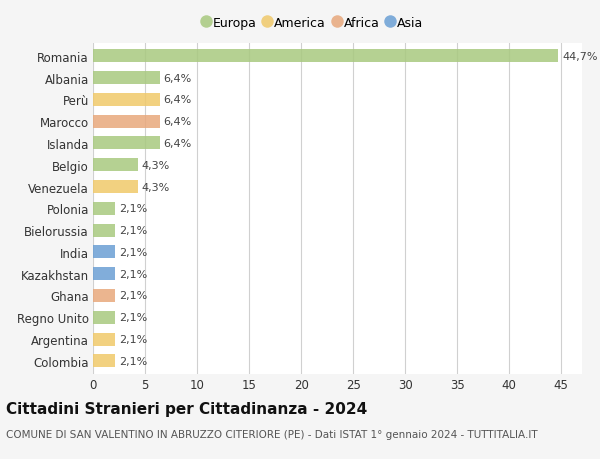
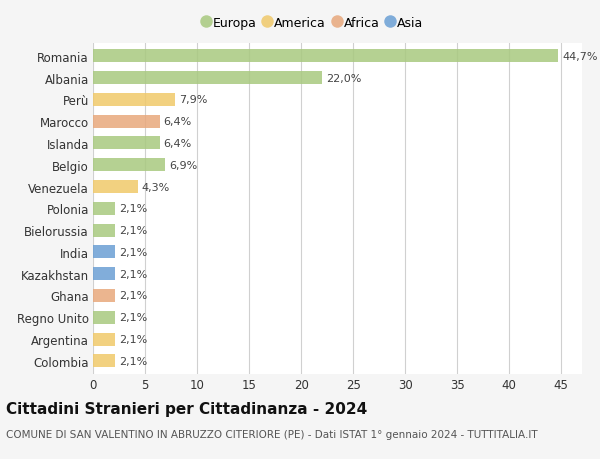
Albania: 6,4% -> 22,0%
Perù: 6,4% -> 7,9%
Belgio: 4,3% -> 6,9%
